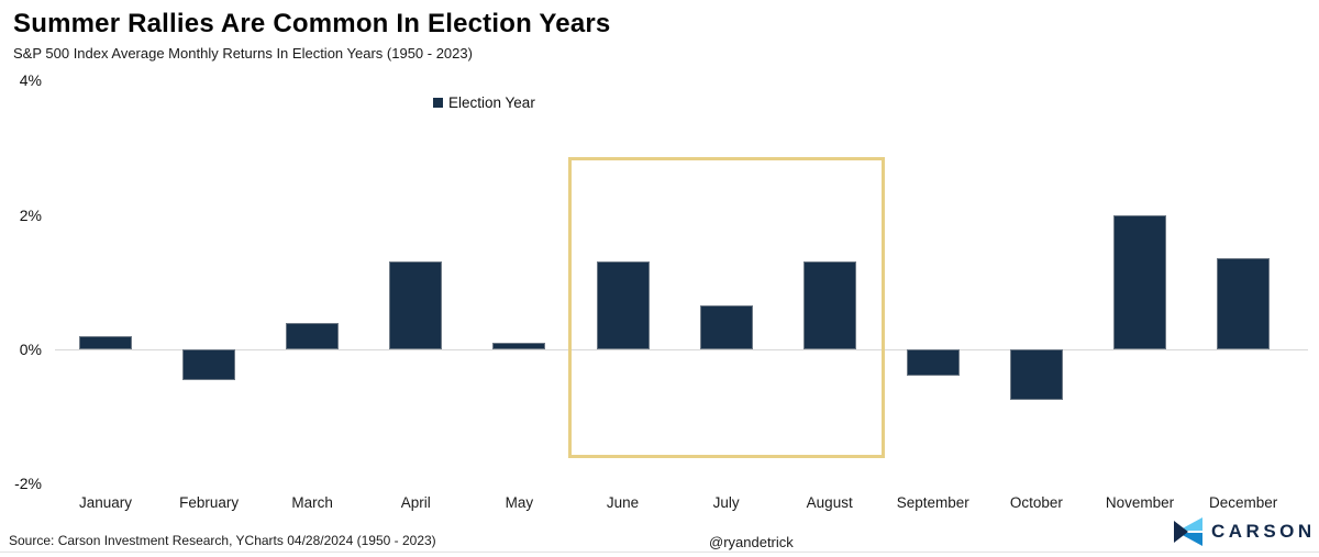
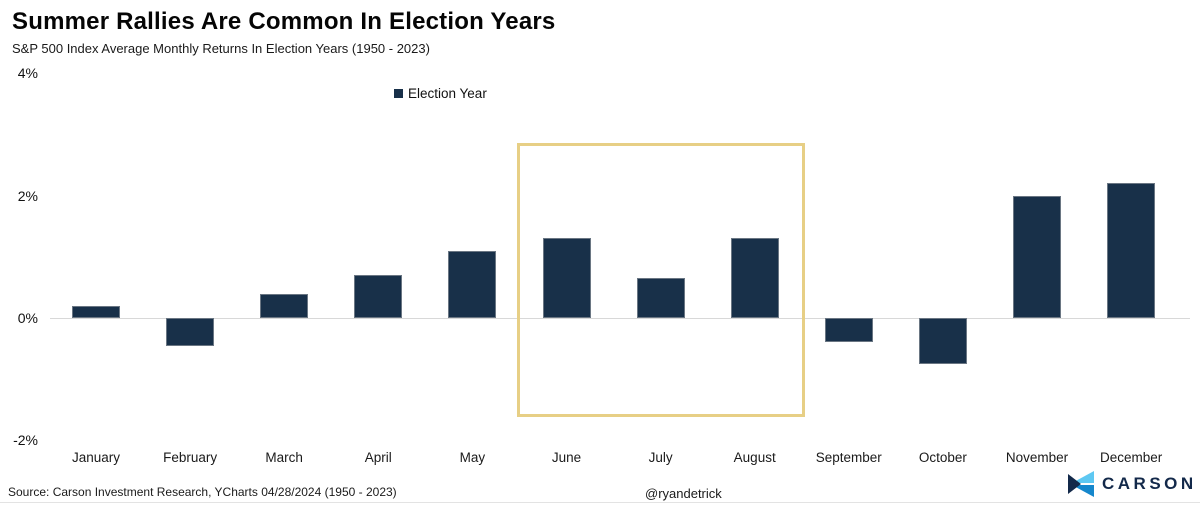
April: 1.3% -> 0.7%
May: 0.1% -> 1.1%
December: 1.4% -> 2.2%
